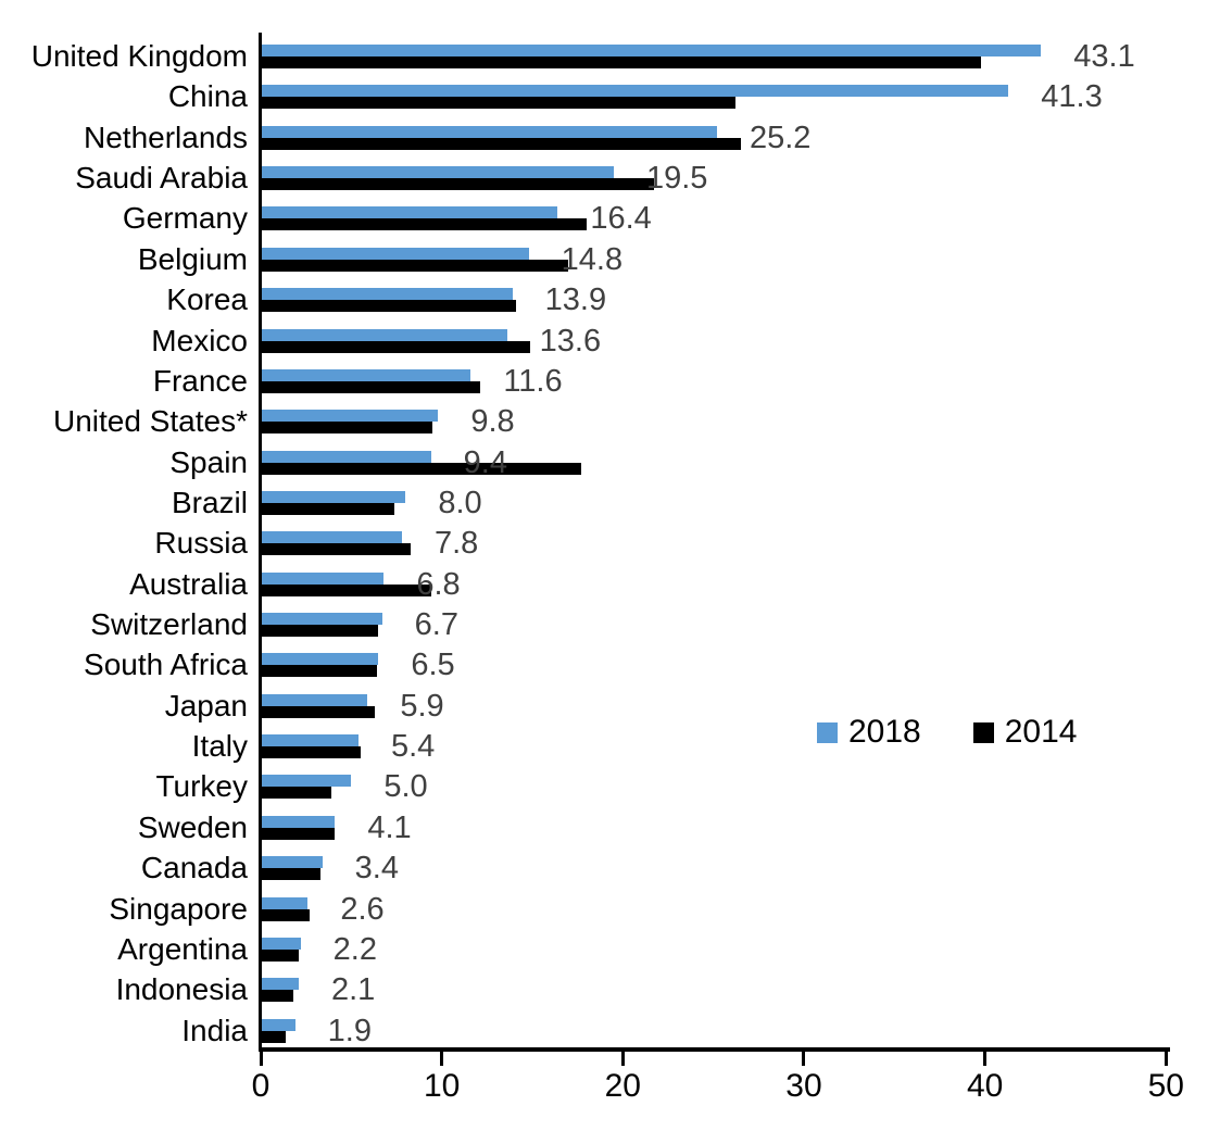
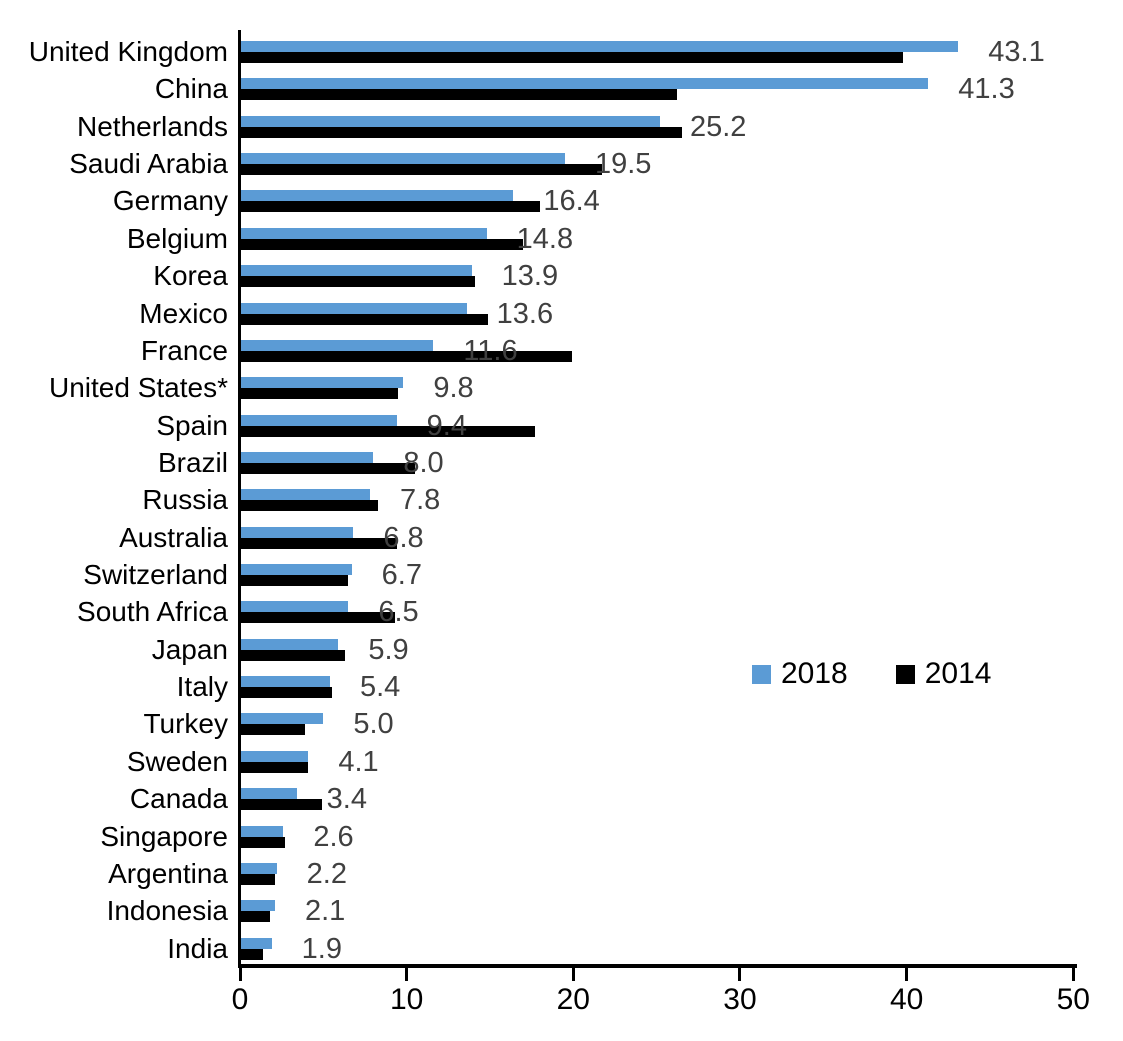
2014/France: 12.1 -> 19.9
2014/Brazil: 7.4 -> 10.5
2014/South Africa: 6.4 -> 9.3
2014/Canada: 3.3 -> 4.9
